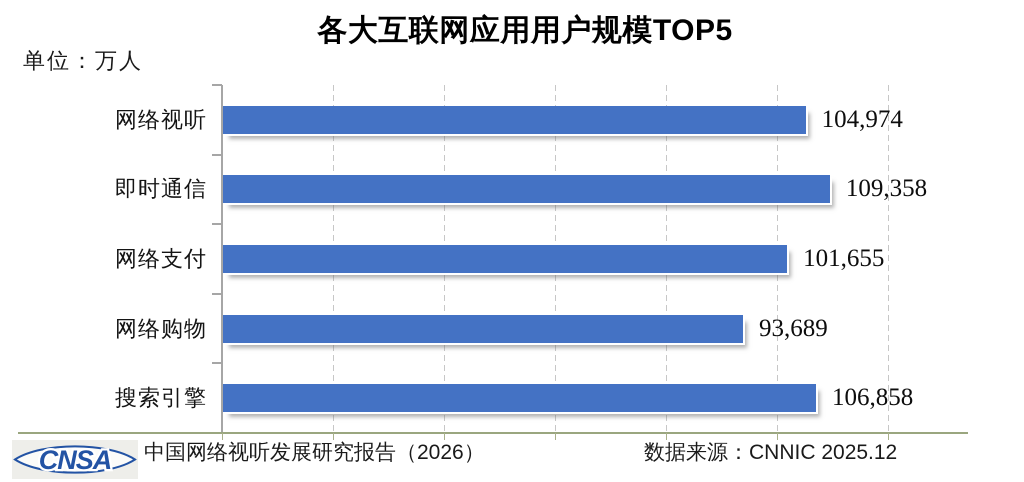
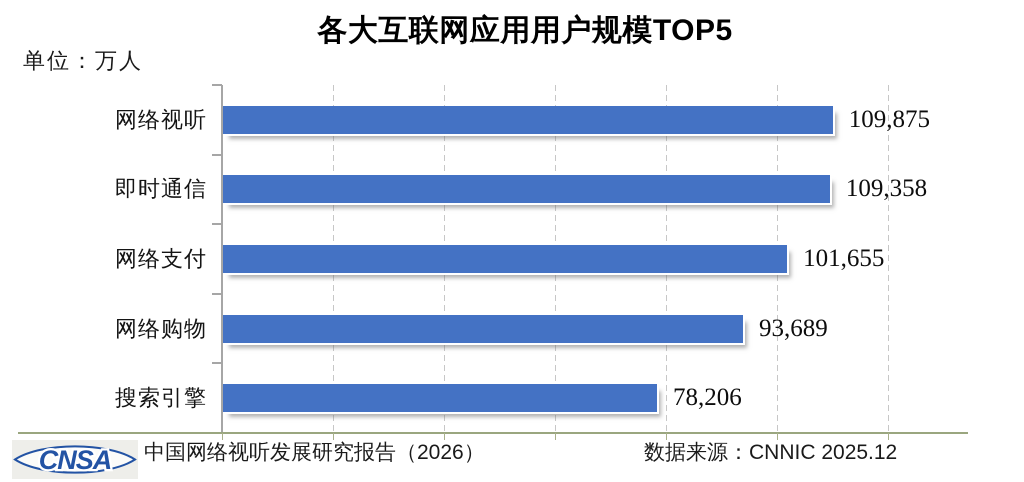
网络视听: 104,974 -> 109,875
搜索引擎: 106,858 -> 78,206
